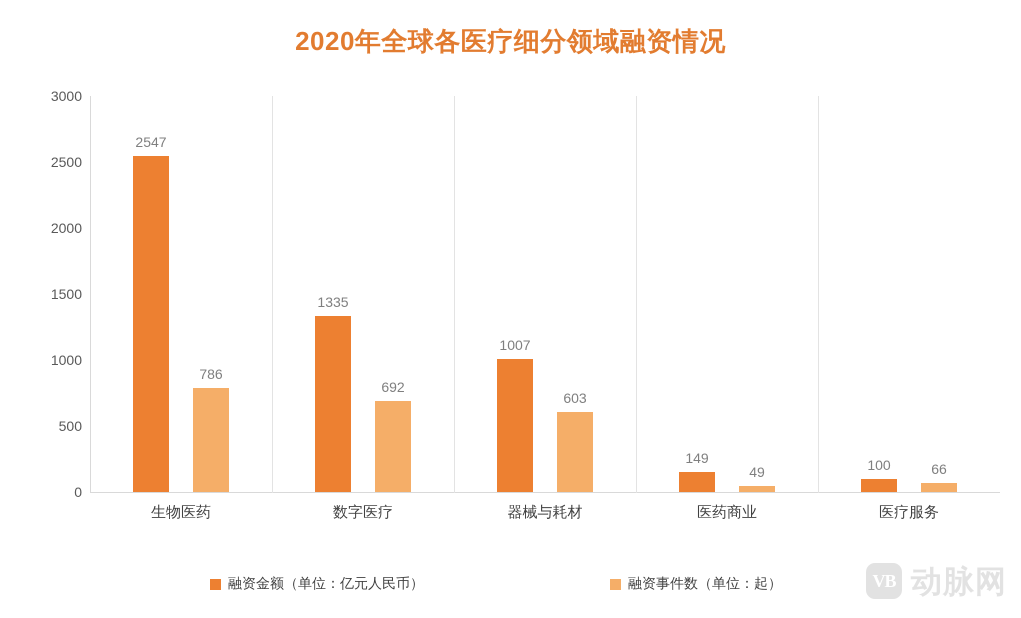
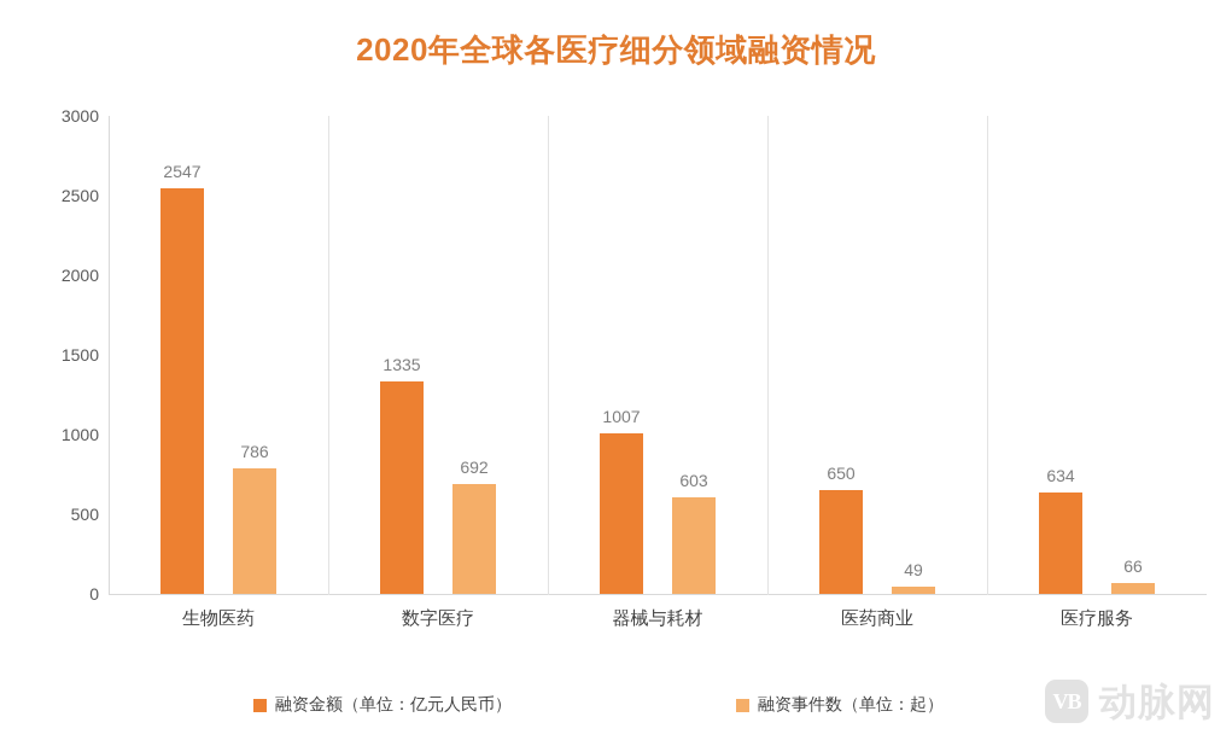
融资金额（单位：亿元人民币）/医药商业: 149 -> 650
融资金额（单位：亿元人民币）/医疗服务: 100 -> 634
